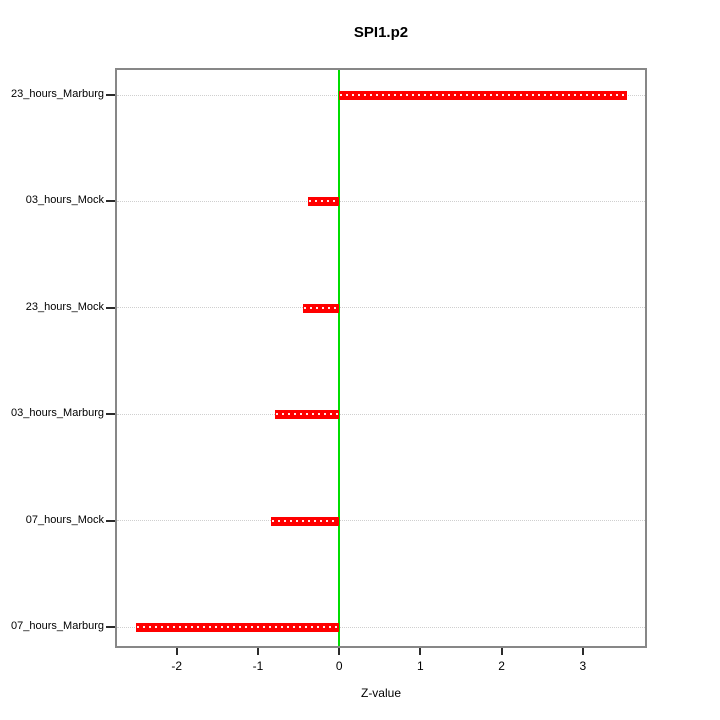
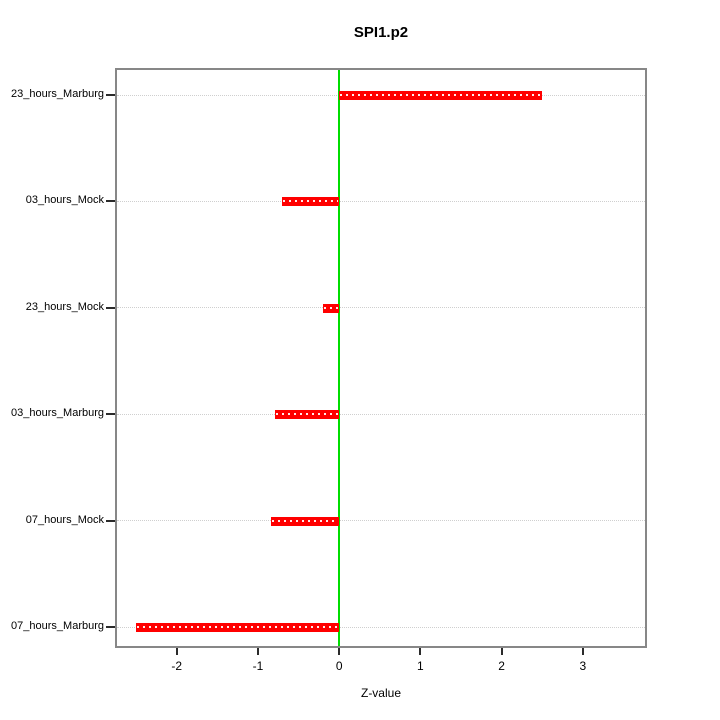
23_hours_Marburg: 3.5 -> 2.5
03_hours_Mock: -0.4 -> -0.7
23_hours_Mock: -0.5 -> -0.2
